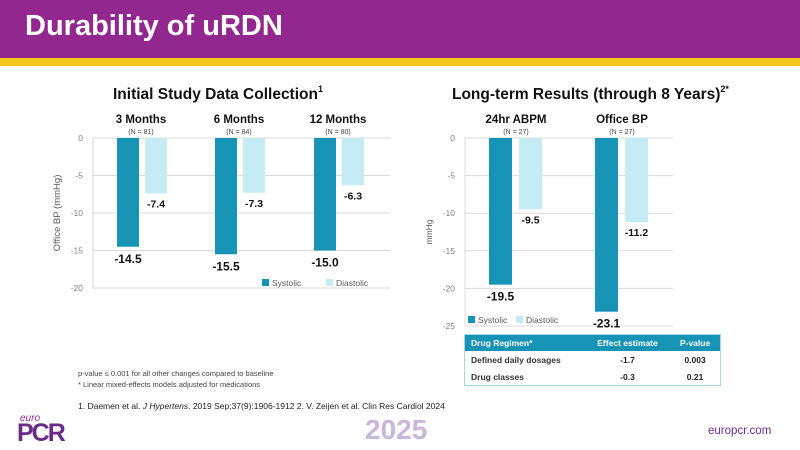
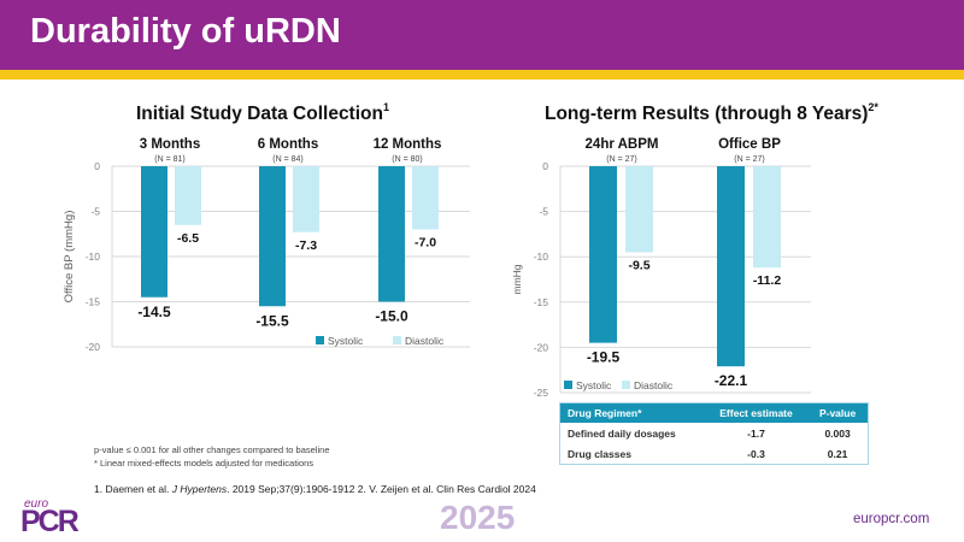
Initial Study Data Collection/Diastolic/3 Months: -7.4 -> -6.5
Initial Study Data Collection/Diastolic/12 Months: -6.3 -> -7.0
Long-term Results (through 8 Years)/Systolic/Office BP: -23.1 -> -22.1
